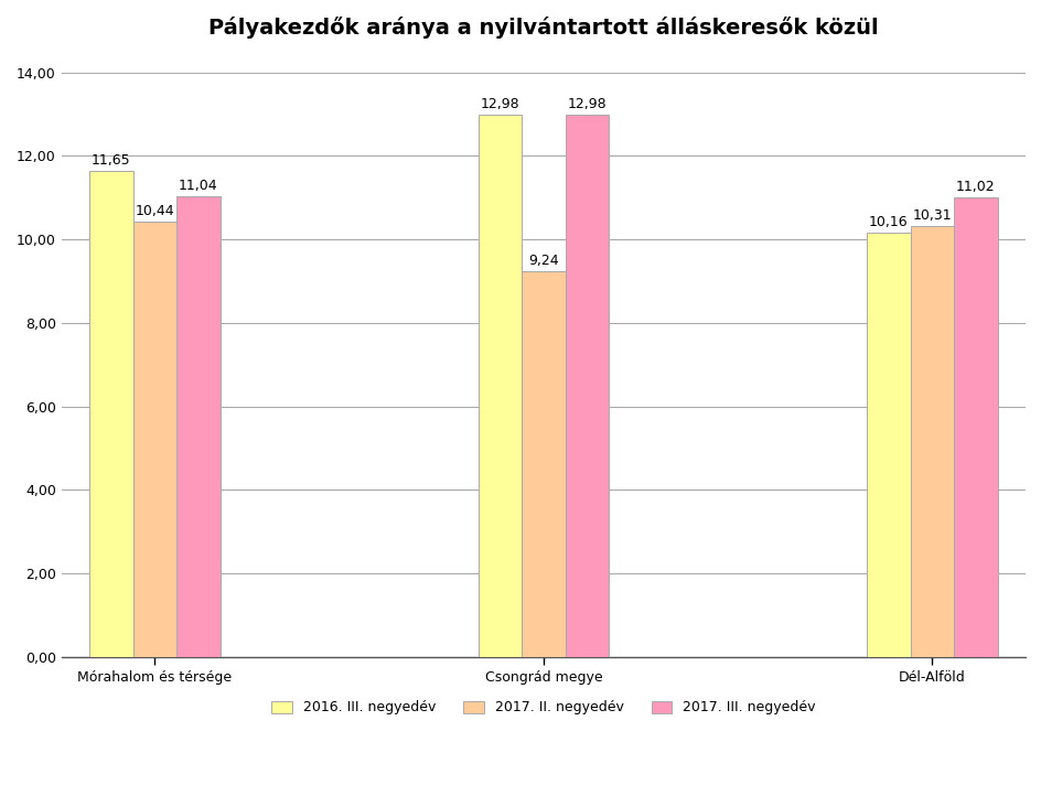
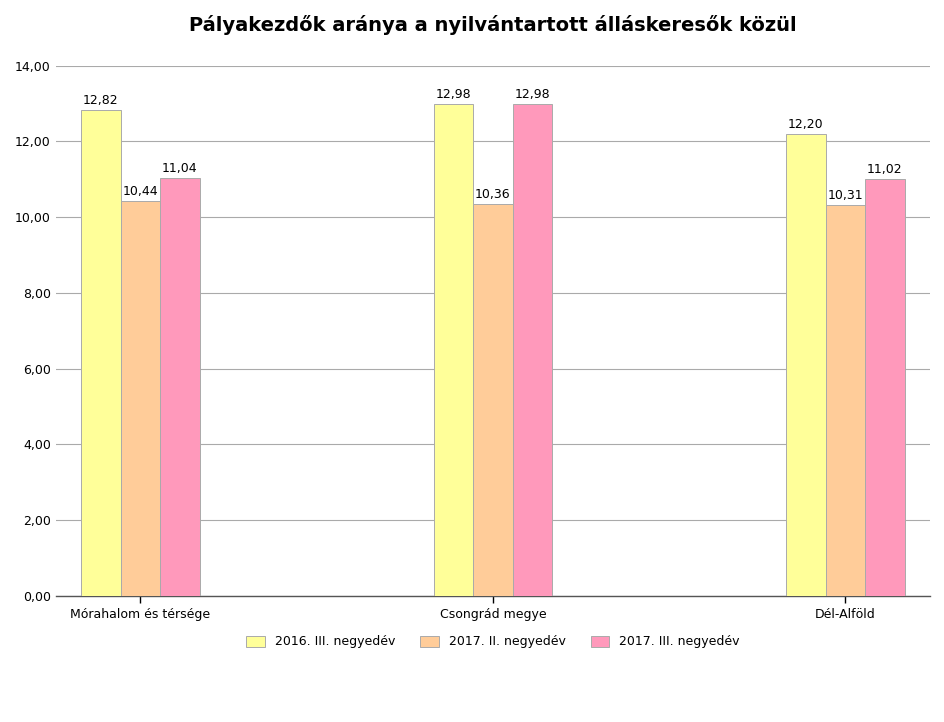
2016. III. negyedév/Mórahalom és térsége: 11,65 -> 12,82
2017. II. negyedév/Csongrád megye: 9,24 -> 10,36
2016. III. negyedév/Dél-Alföld: 10,16 -> 12,20
